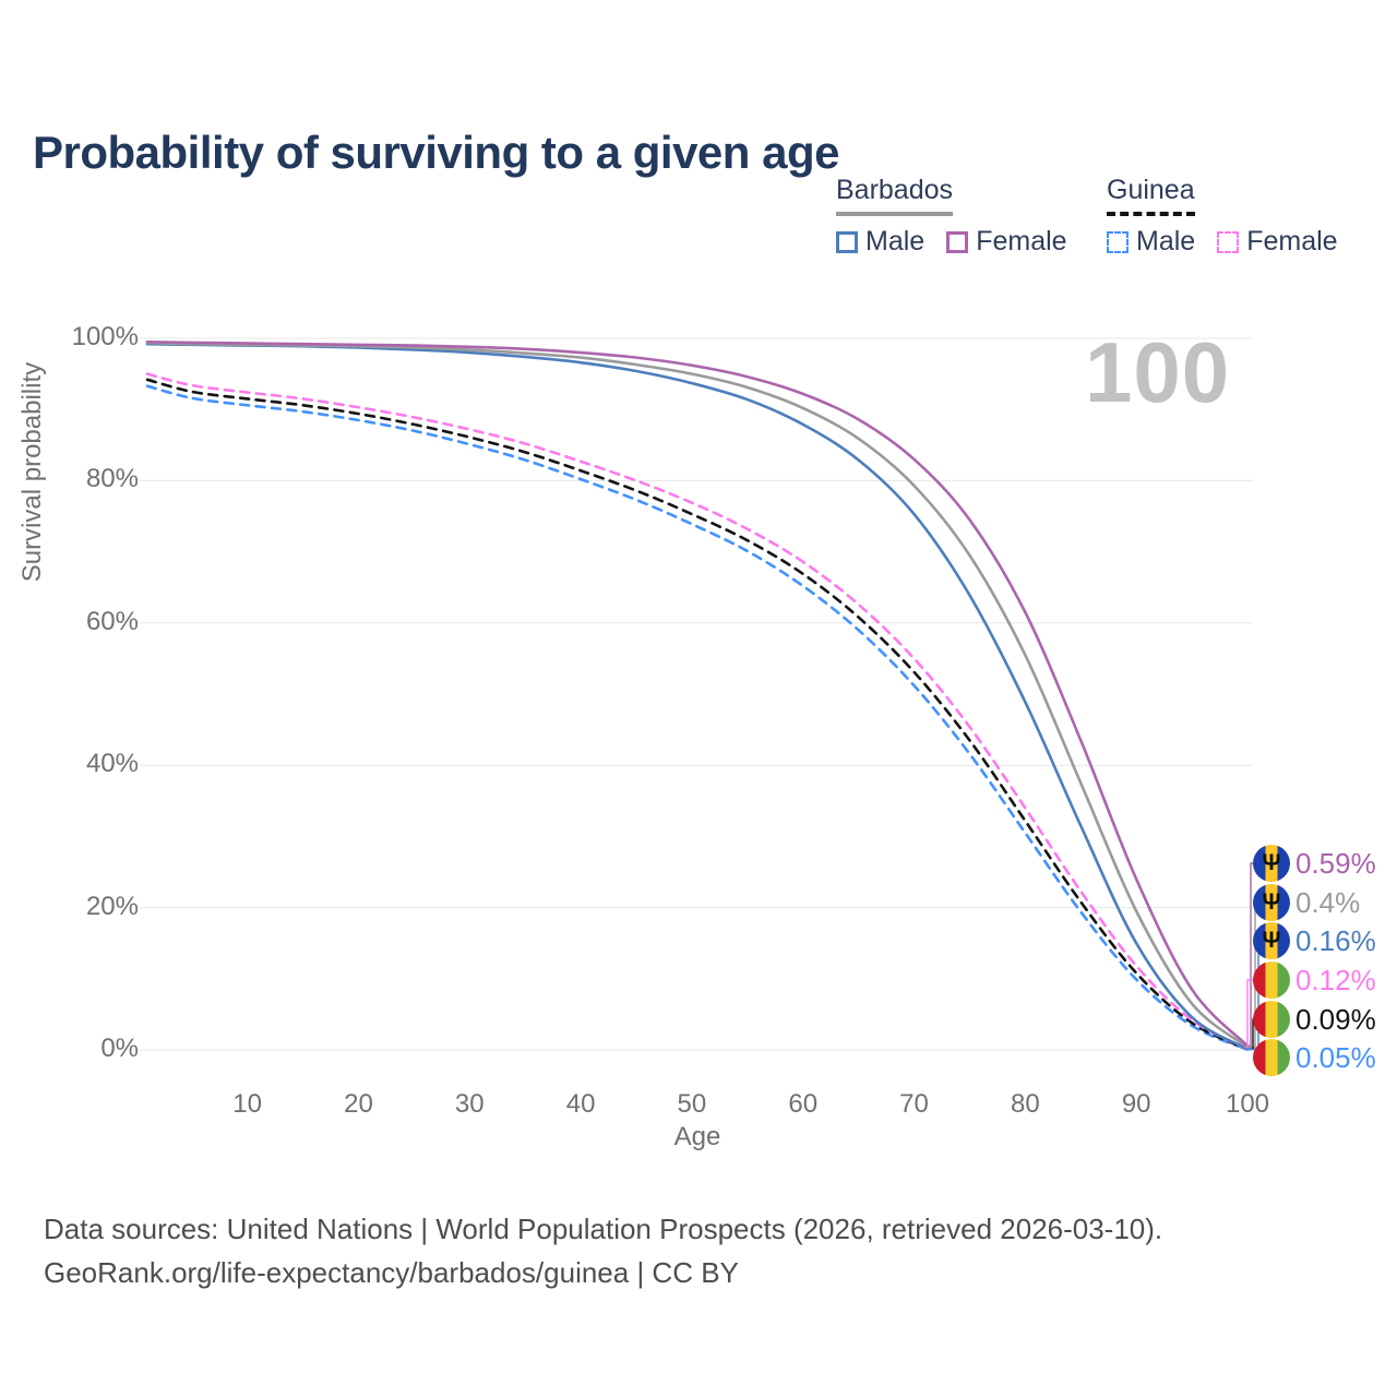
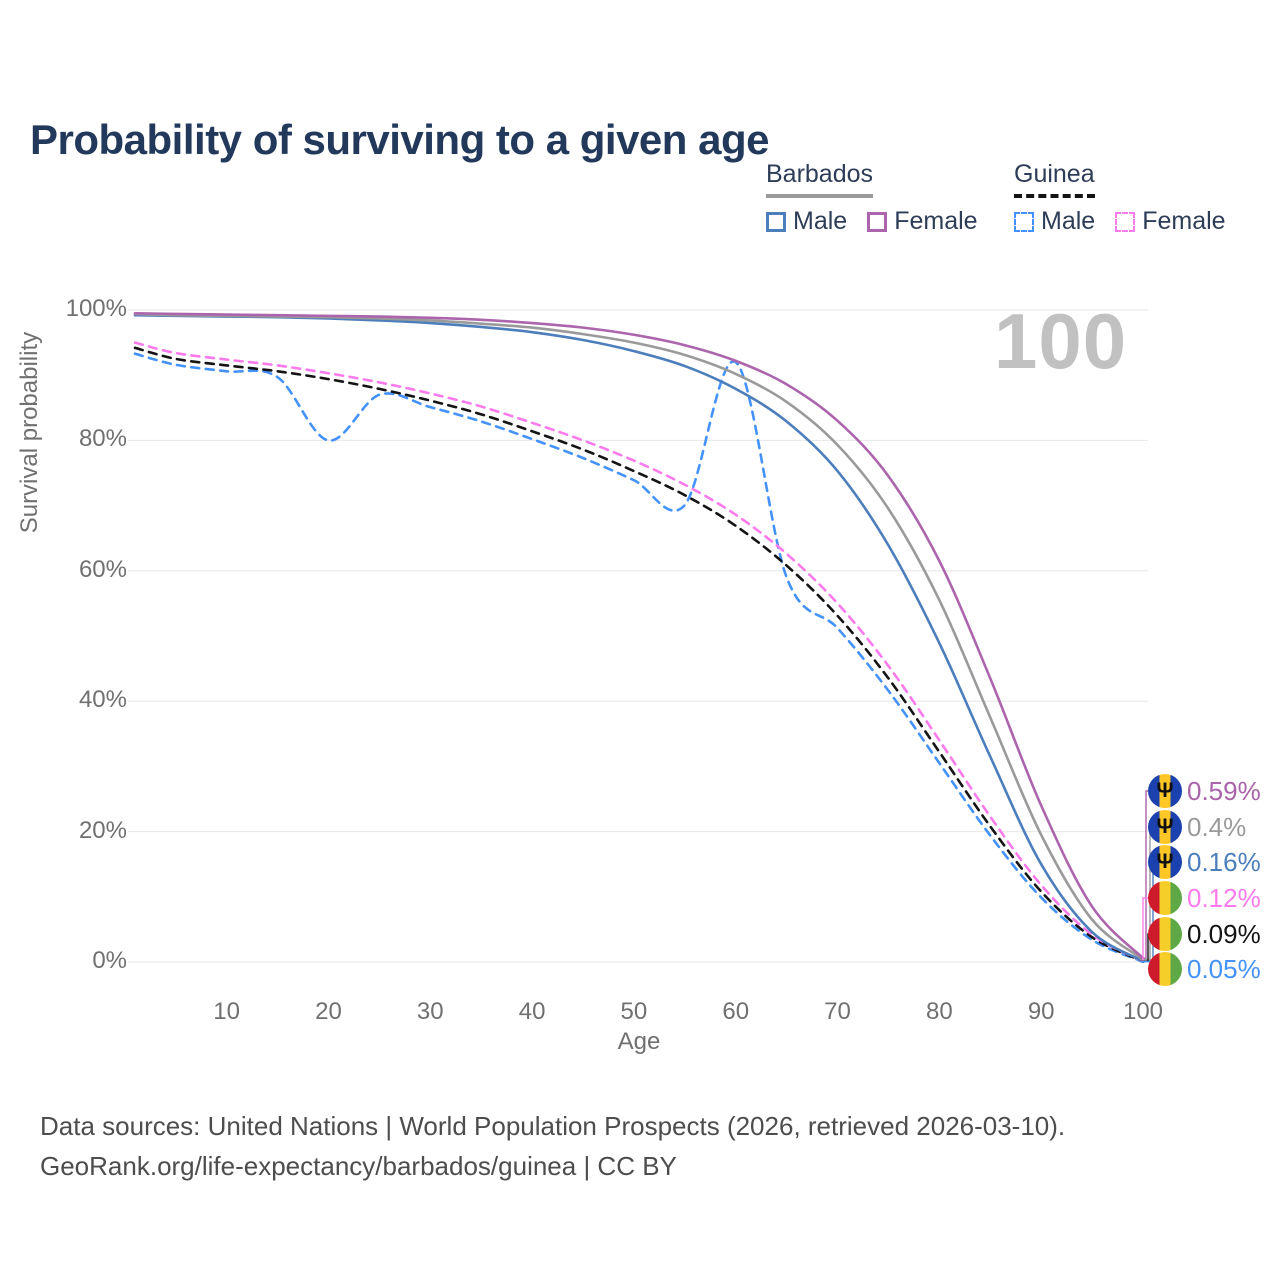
Guinea Male/20: 88% -> 80%
Guinea Male/60: 65% -> 92%
